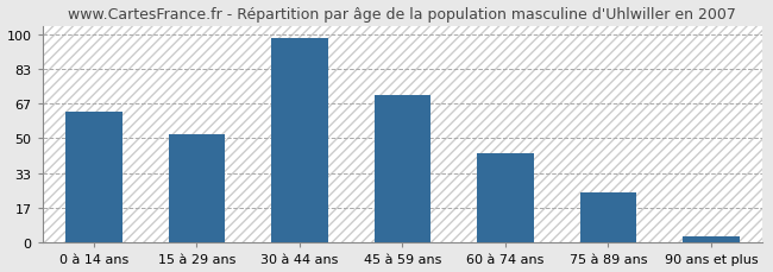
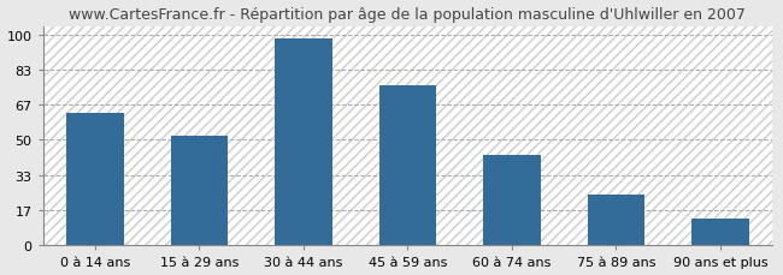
45 à 59 ans: 71 -> 76
90 ans et plus: 3 -> 13
